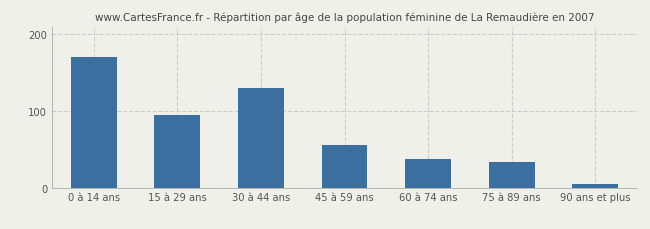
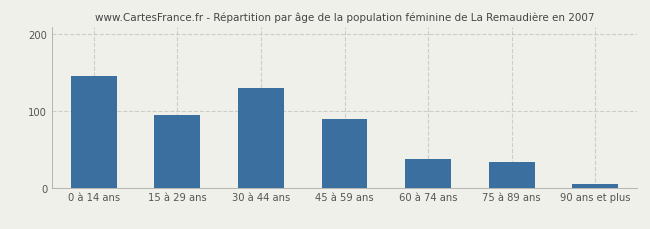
0 à 14 ans: 170 -> 145
45 à 59 ans: 56 -> 90
